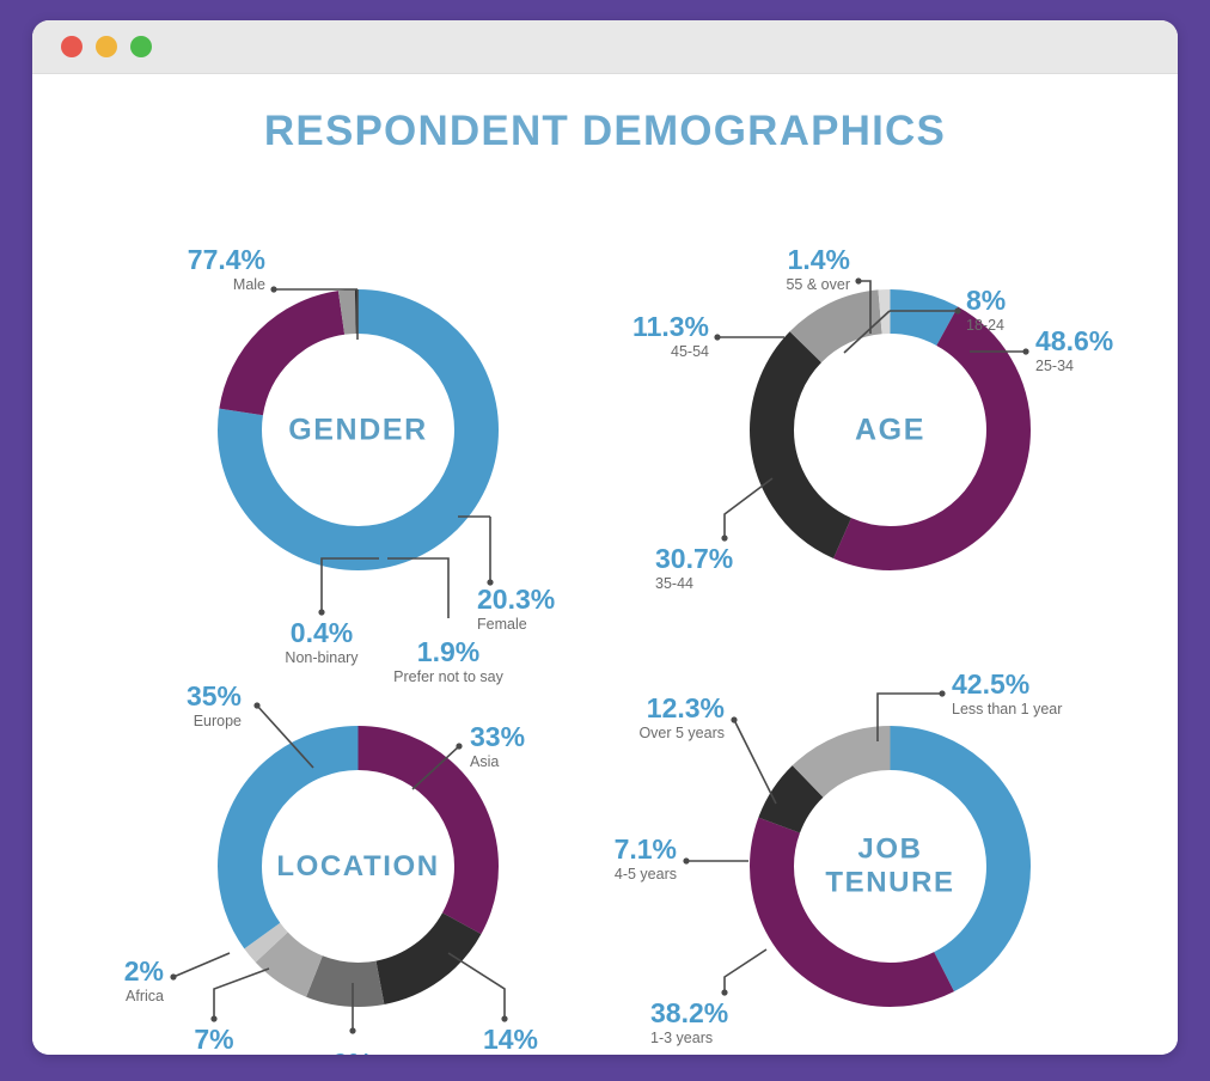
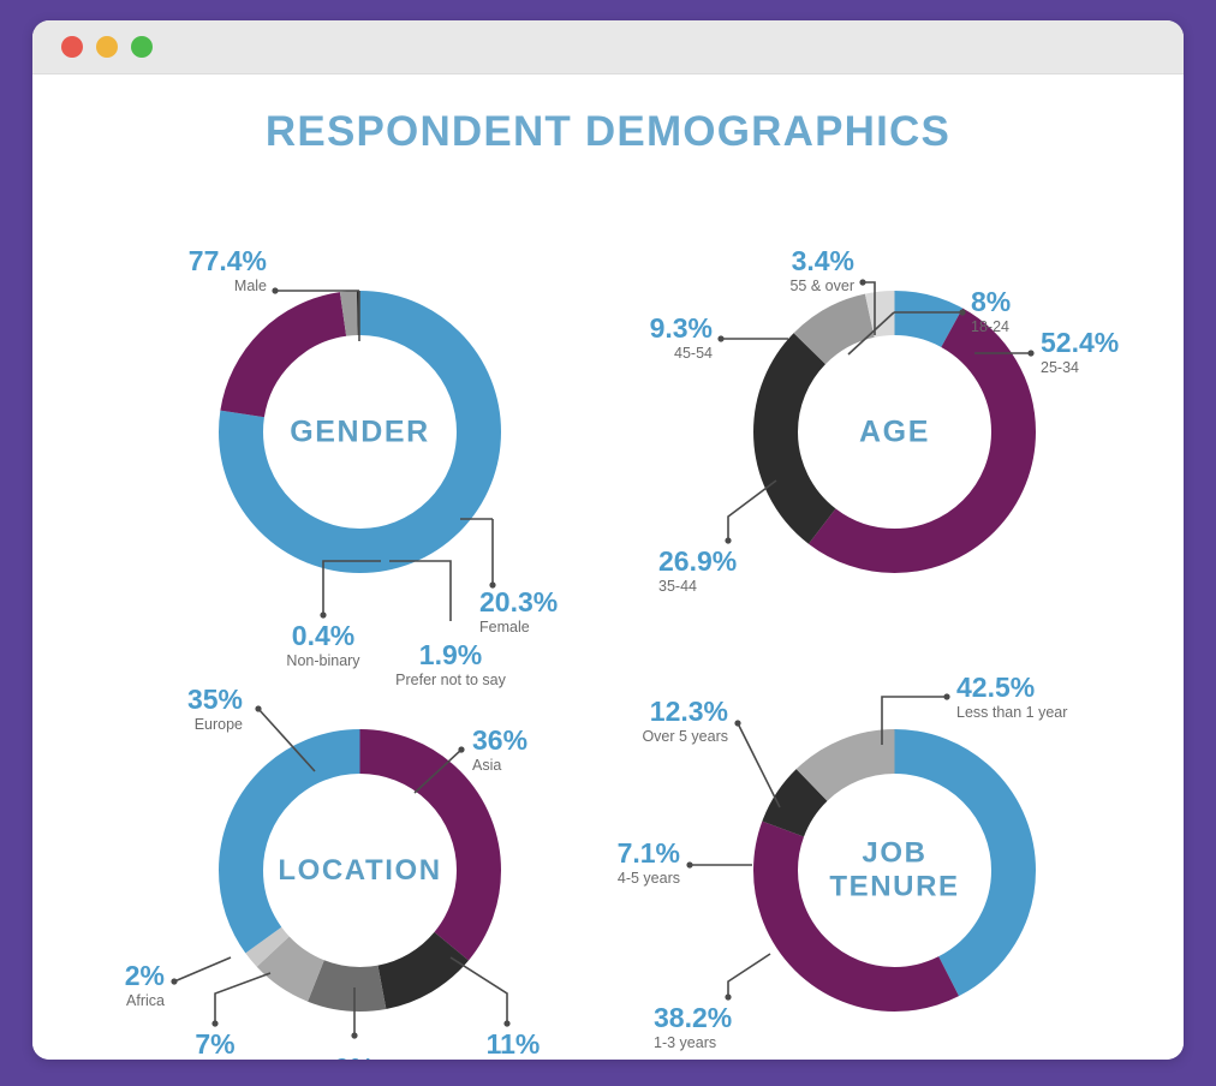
AGE/25-34: 48.6% -> 52.4%
AGE/35-44: 30.7% -> 26.9%
AGE/45-54: 11.3% -> 9.3%
AGE/55 & over: 1.4% -> 3.4%
LOCATION/Asia: 33% -> 36%
LOCATION/North America: 14% -> 11%
